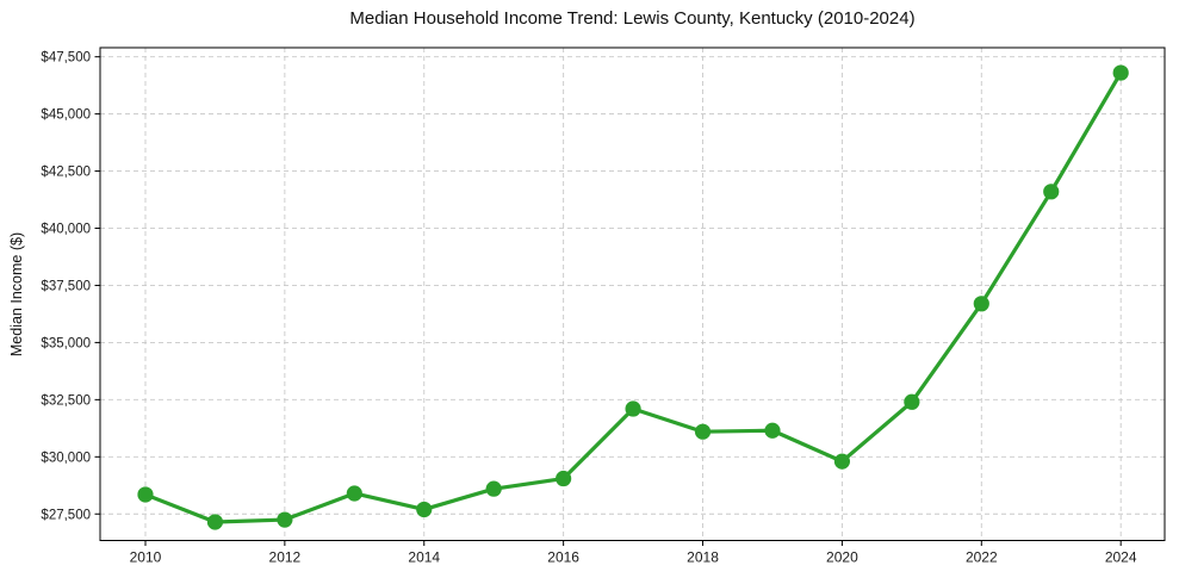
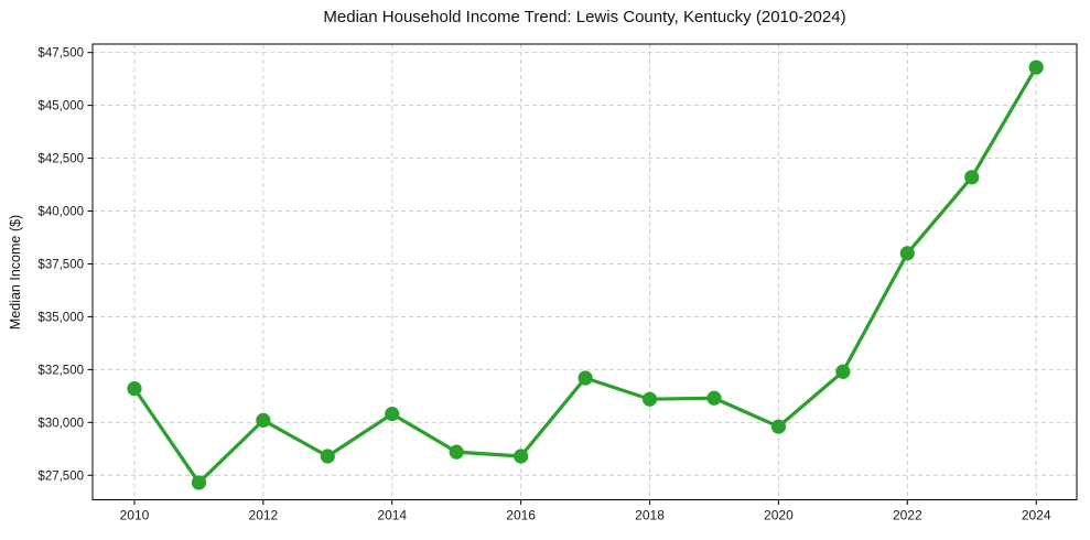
2010: $28400 -> $31600
2012: $27200 -> $30100
2014: $27700 -> $30400
2016: $29000 -> $28400
2022: $36700 -> $38000
